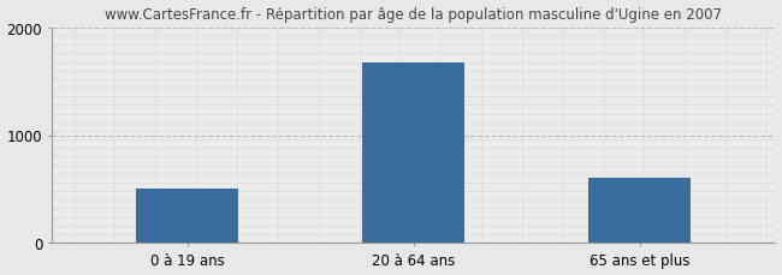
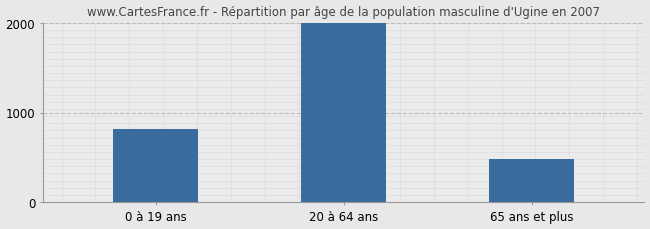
0 à 19 ans: 500 -> 820
20 à 64 ans: 1680 -> 2000
65 ans et plus: 600 -> 480
